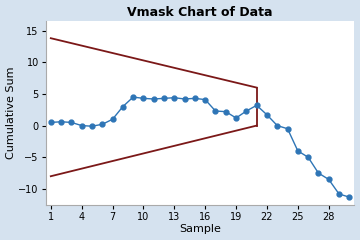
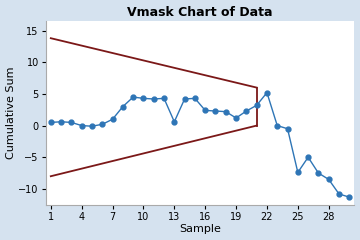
13: 4.4 -> 0.6
16: 4.1 -> 2.4
22: 1.7 -> 5.2
25: -4.0 -> -7.4
